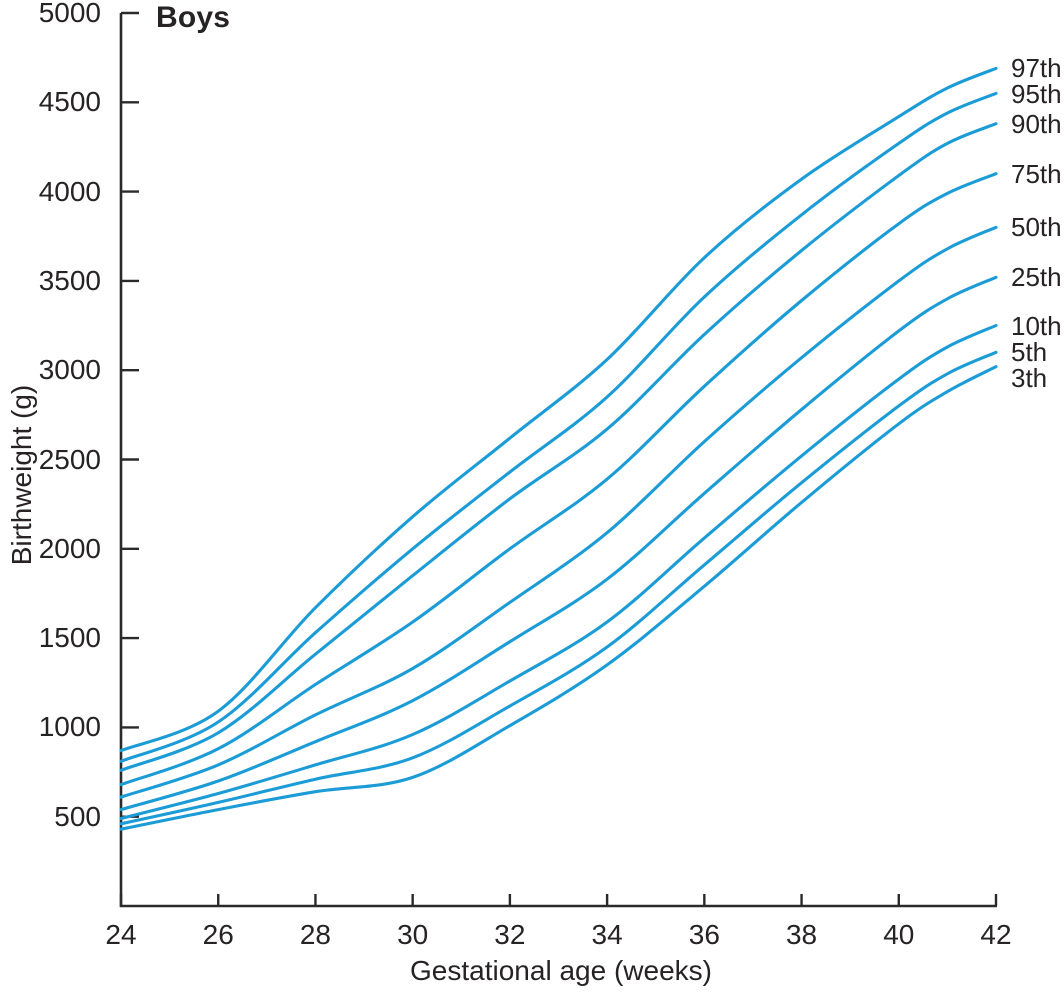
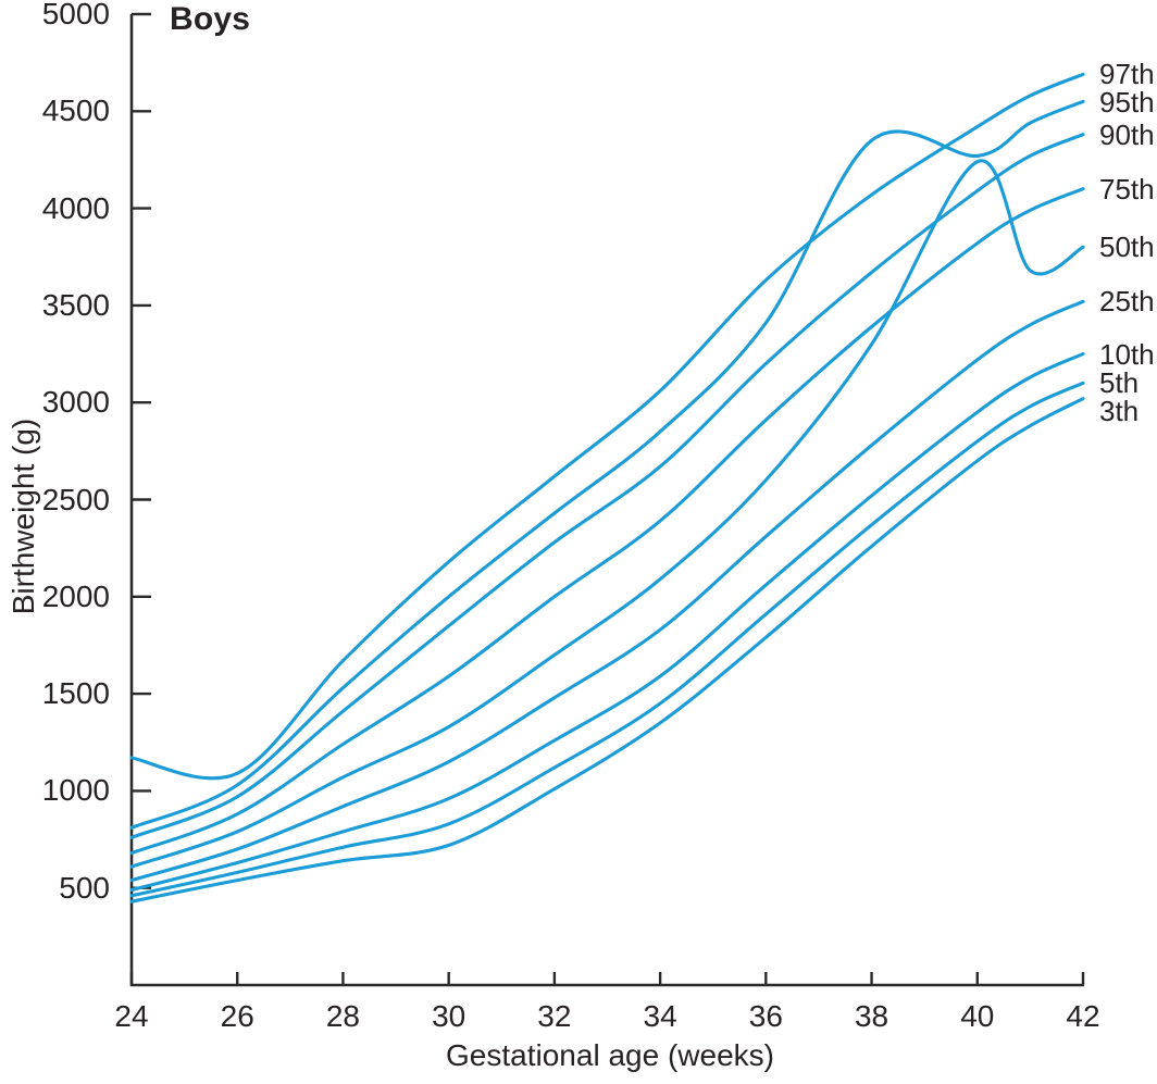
97th/24: 870 -> 1170
95th/38: 3870 -> 4350
50th/38: 3070 -> 3300
50th/40: 3500 -> 4240
